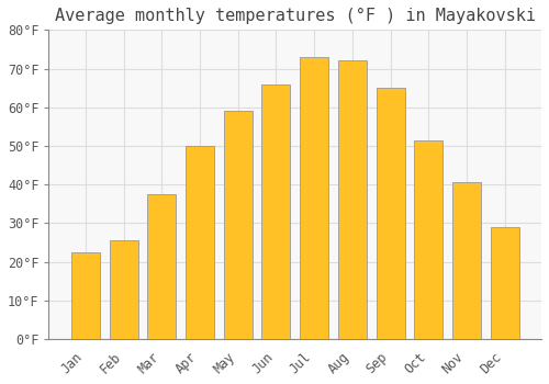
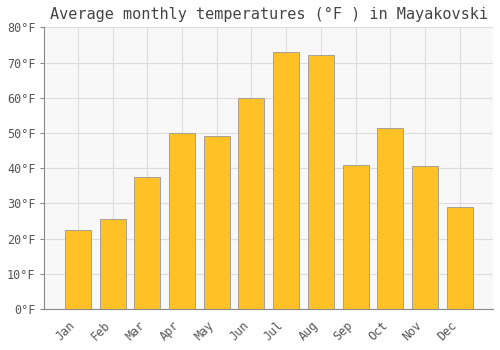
May: 59.0°F -> 49.0°F
Jun: 66.0°F -> 60.0°F
Sep: 65.0°F -> 41.0°F
